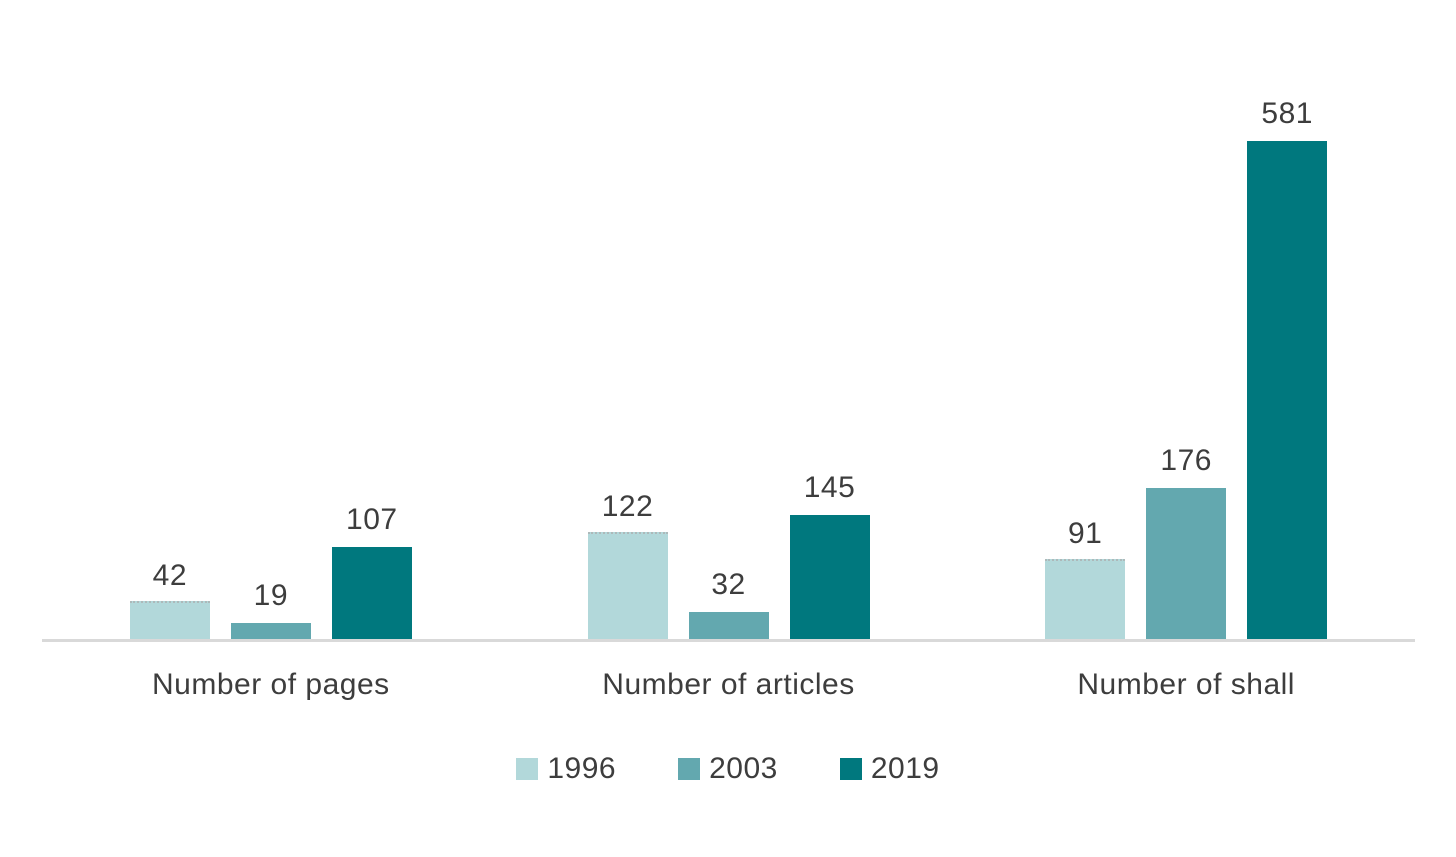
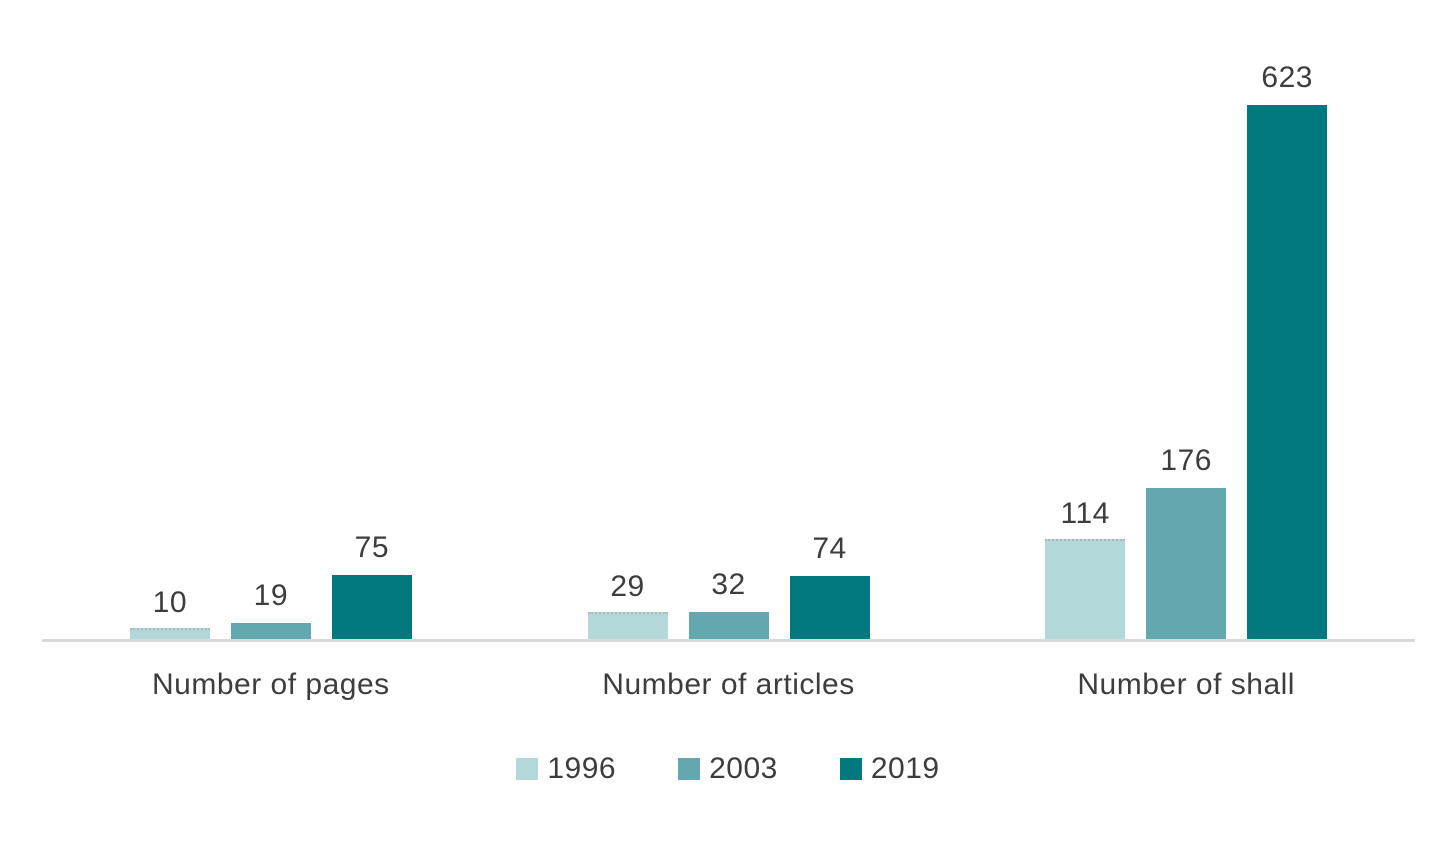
1996/Number of pages: 42 -> 10
2019/Number of pages: 107 -> 75
1996/Number of articles: 122 -> 29
2019/Number of articles: 145 -> 74
1996/Number of shall: 91 -> 114
2019/Number of shall: 581 -> 623
